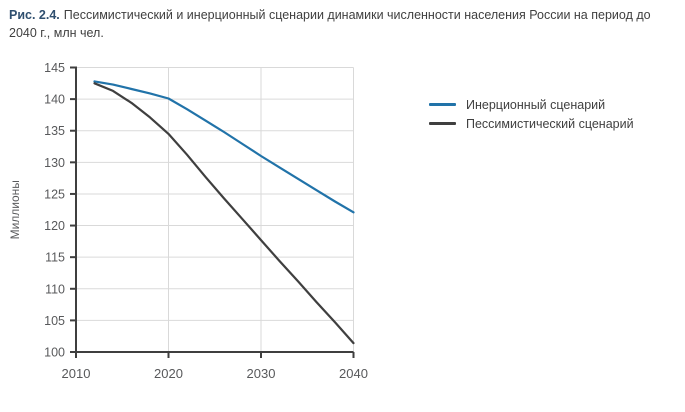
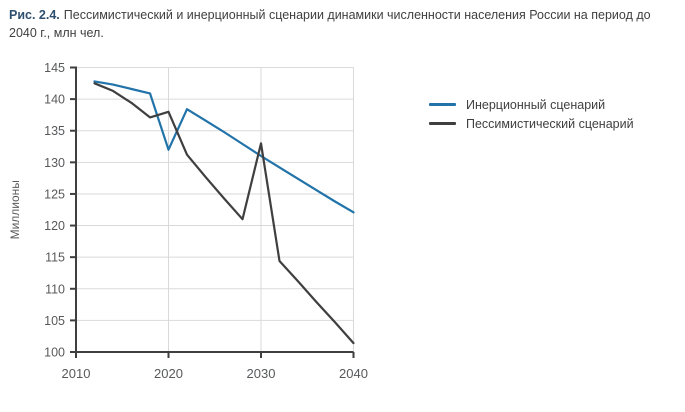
Инерционный сценарий/2020: 140 -> 132
Пессимистический сценарий/2020: 134 -> 138
Пессимистический сценарий/2030: 118 -> 133
